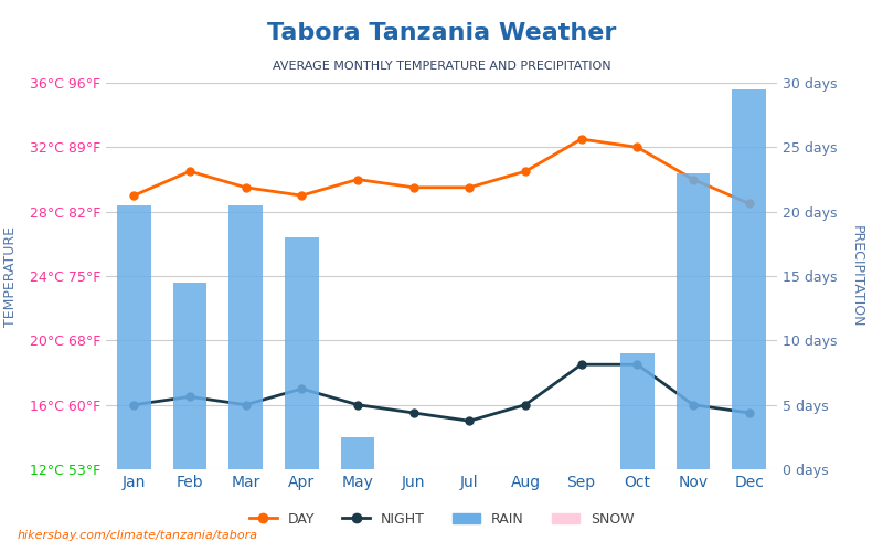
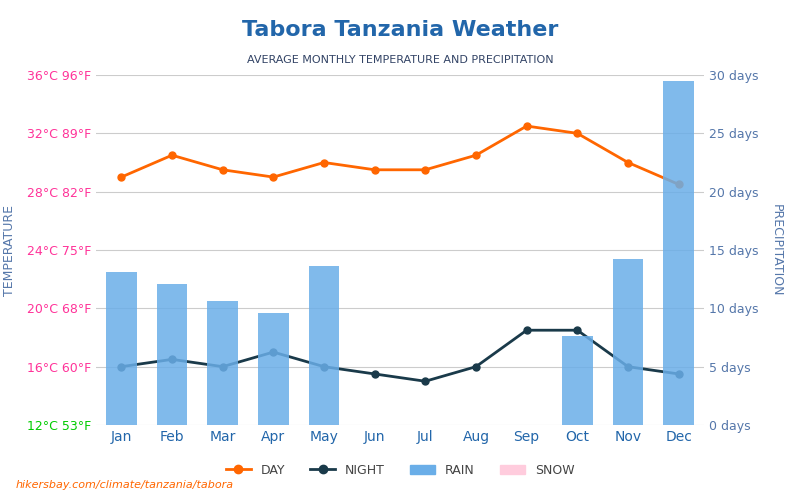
RAIN/Jan: 20.5 days -> 13.1 days
RAIN/Feb: 14.5 days -> 12.1 days
RAIN/Mar: 20.5 days -> 10.6 days
RAIN/Apr: 18.0 days -> 9.6 days
RAIN/May: 2.5 days -> 13.6 days
RAIN/Oct: 9.0 days -> 7.6 days
RAIN/Nov: 23.0 days -> 14.2 days
